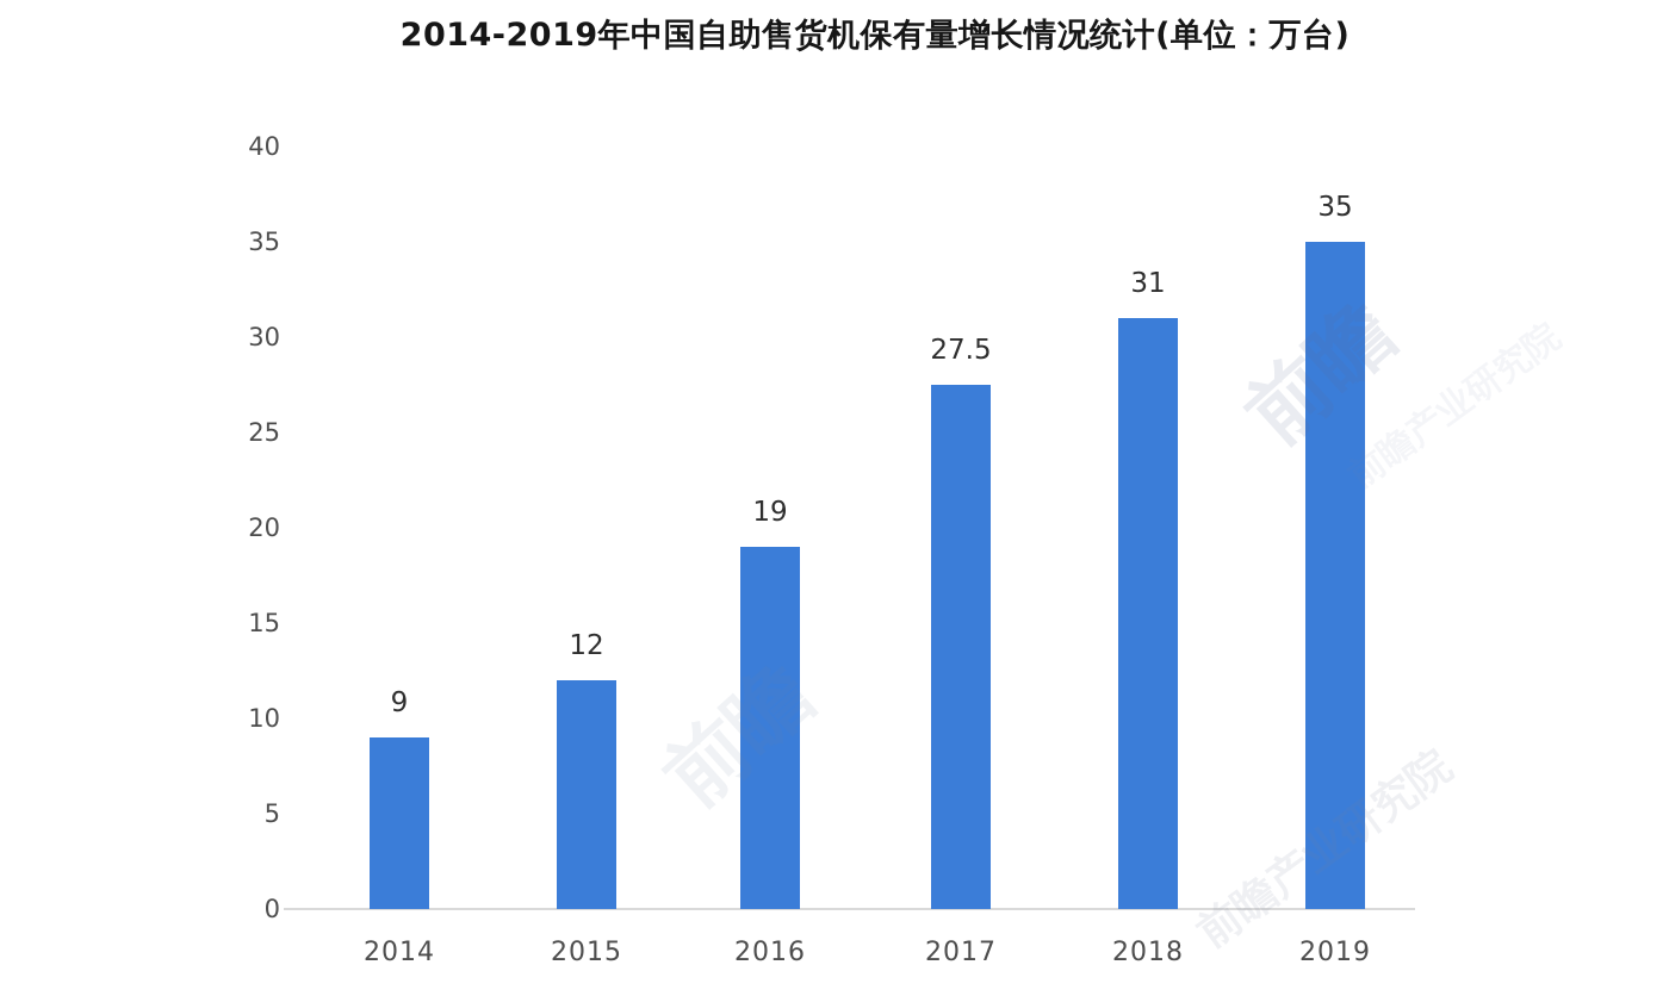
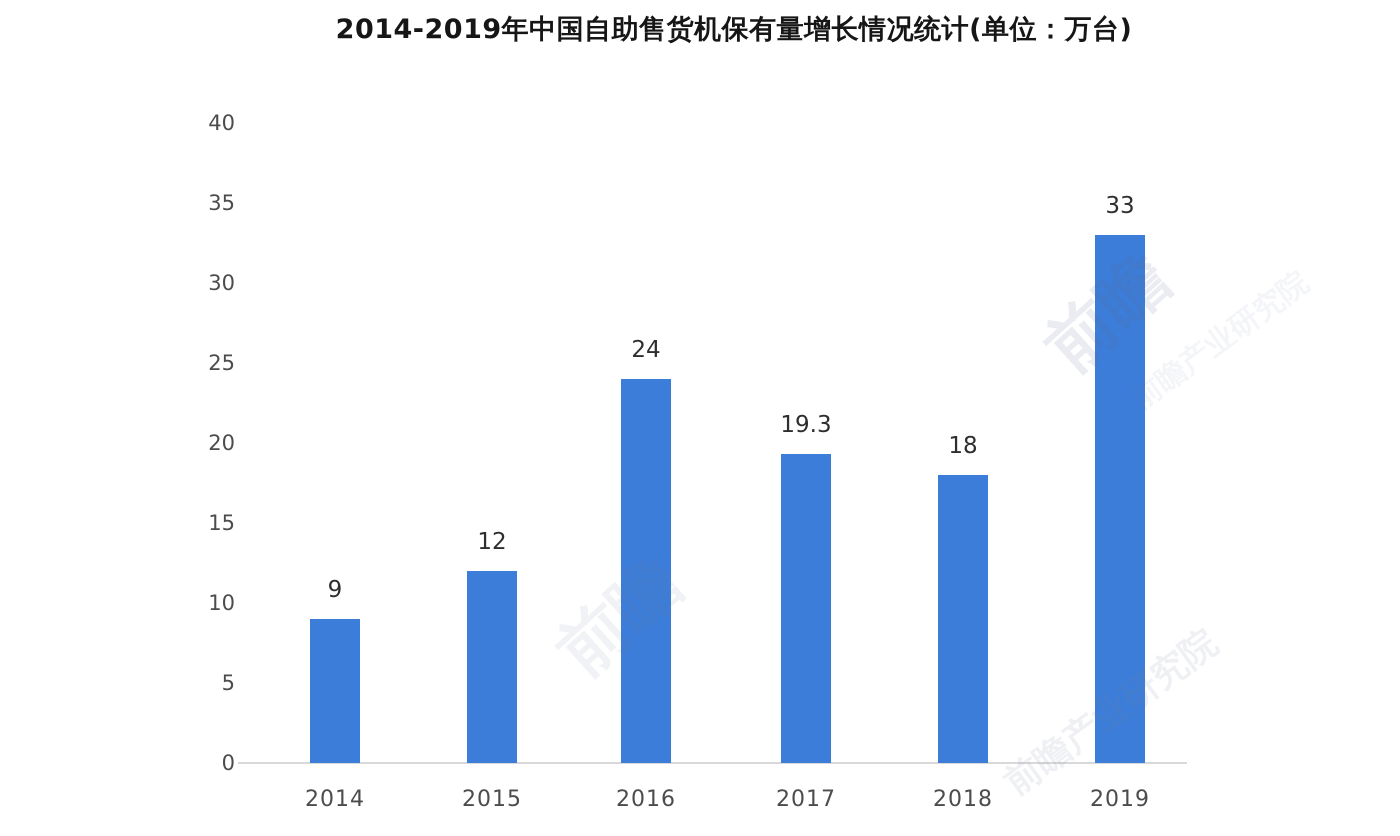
2016: 19 -> 24
2017: 27.5 -> 19.3
2018: 31 -> 18
2019: 35 -> 33
